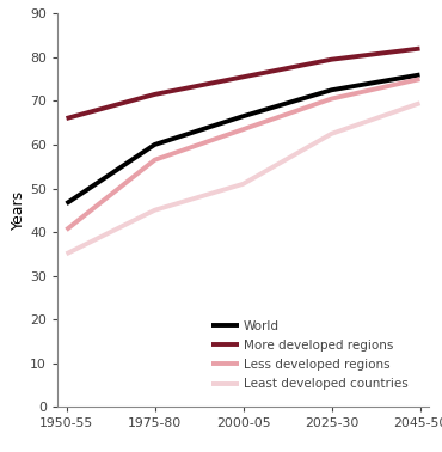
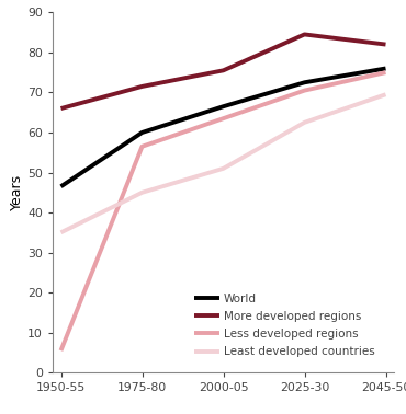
Less developed regions/1950-55: 40.5 -> 5.5
More developed regions/2025-30: 79.5 -> 84.5
